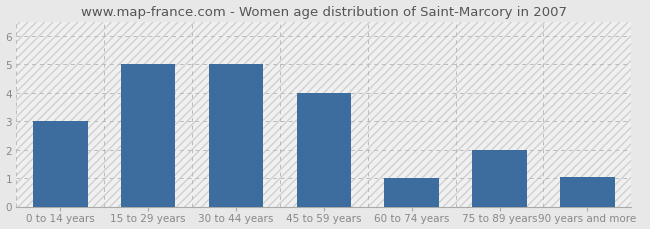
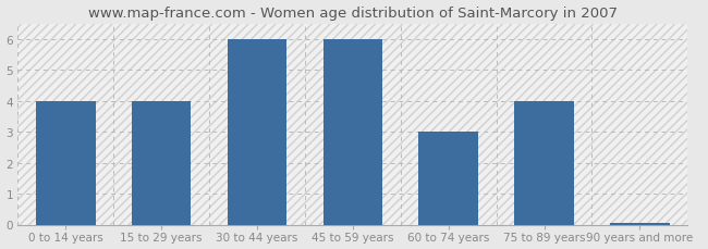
0 to 14 years: 3.00 -> 4.00
15 to 29 years: 5.00 -> 4.00
30 to 44 years: 5.00 -> 6.00
45 to 59 years: 4.00 -> 6.00
60 to 74 years: 1.00 -> 3.00
75 to 89 years: 2.00 -> 4.00
90 years and more: 1.05 -> 0.07
